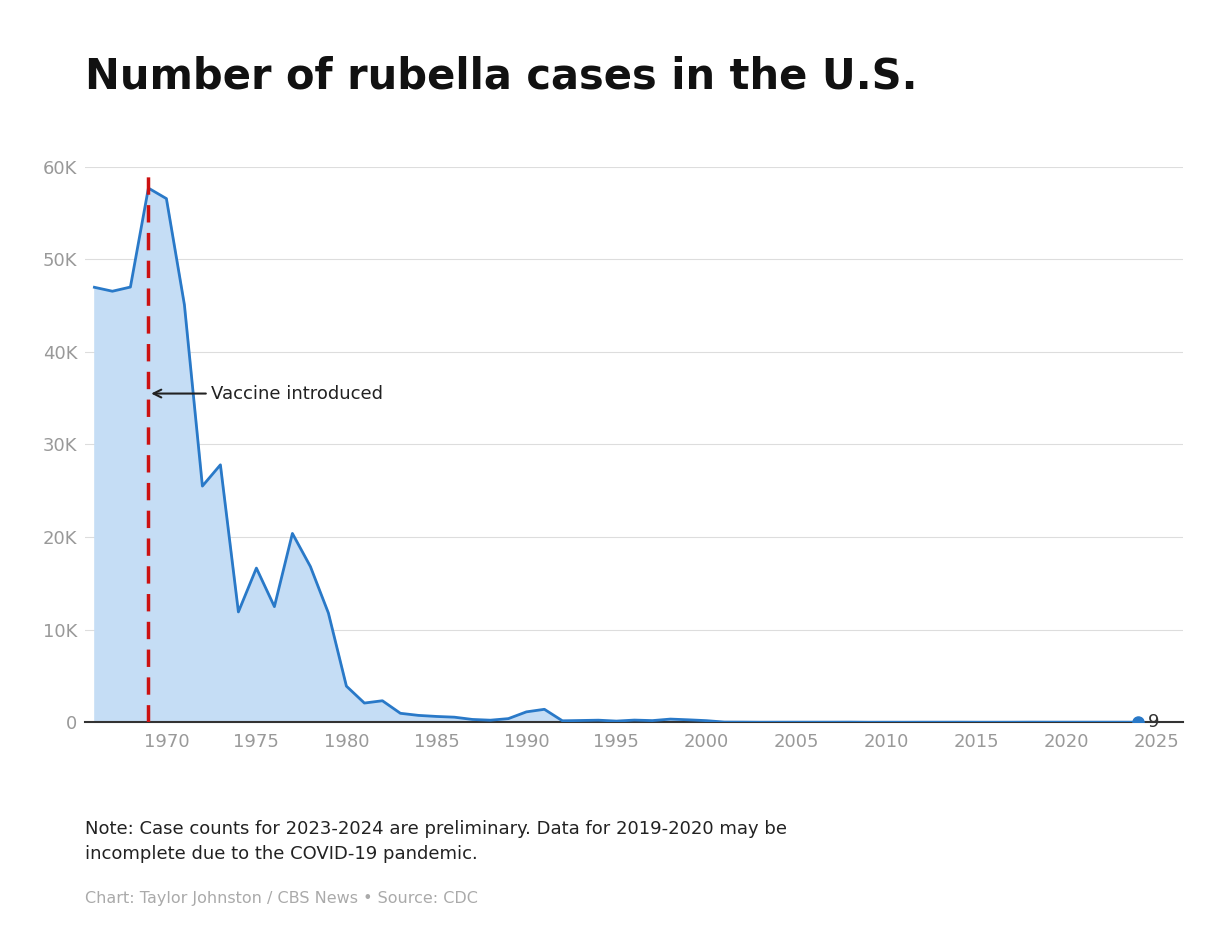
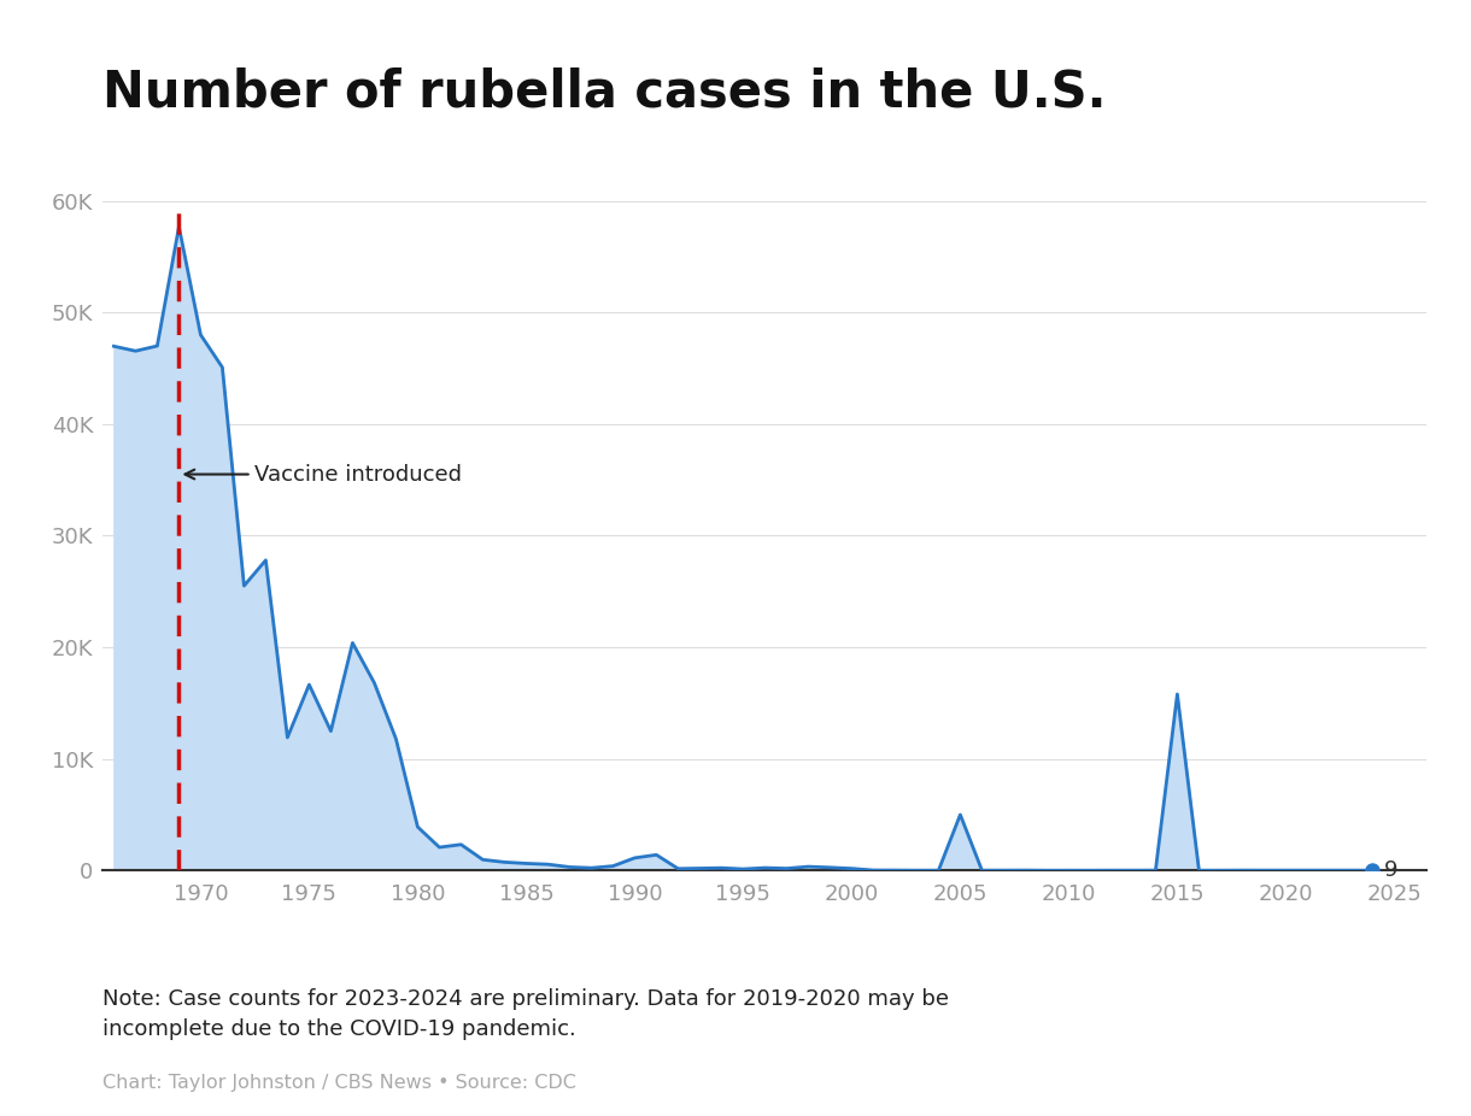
1970: 56.6K -> 48.0K
2005: 0.0K -> 5.0K
2015: 0.0K -> 15.8K
